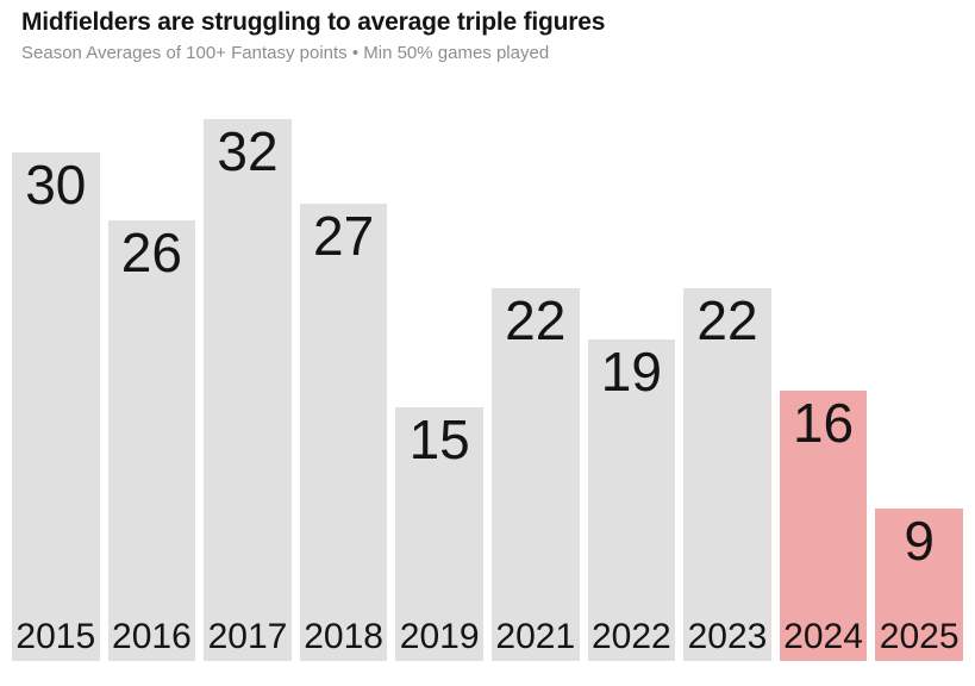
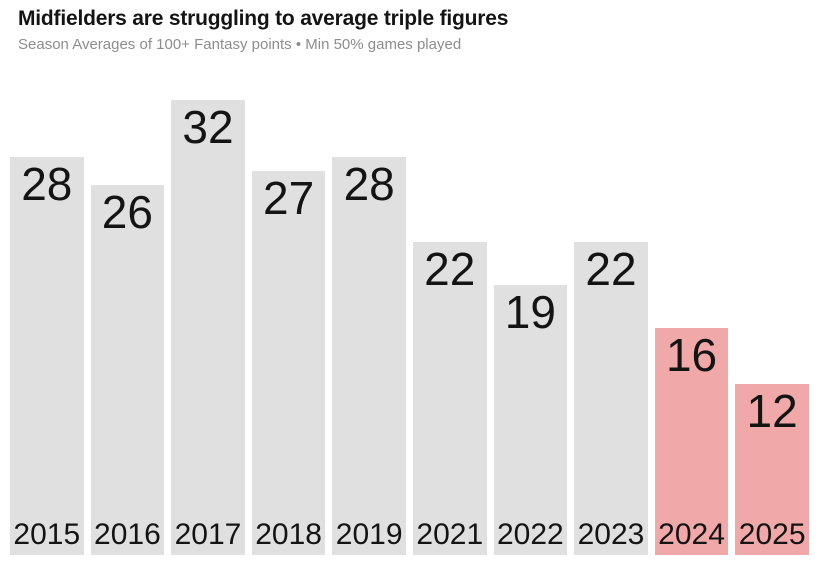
2015: 30 -> 28
2019: 15 -> 28
2025: 9 -> 12
